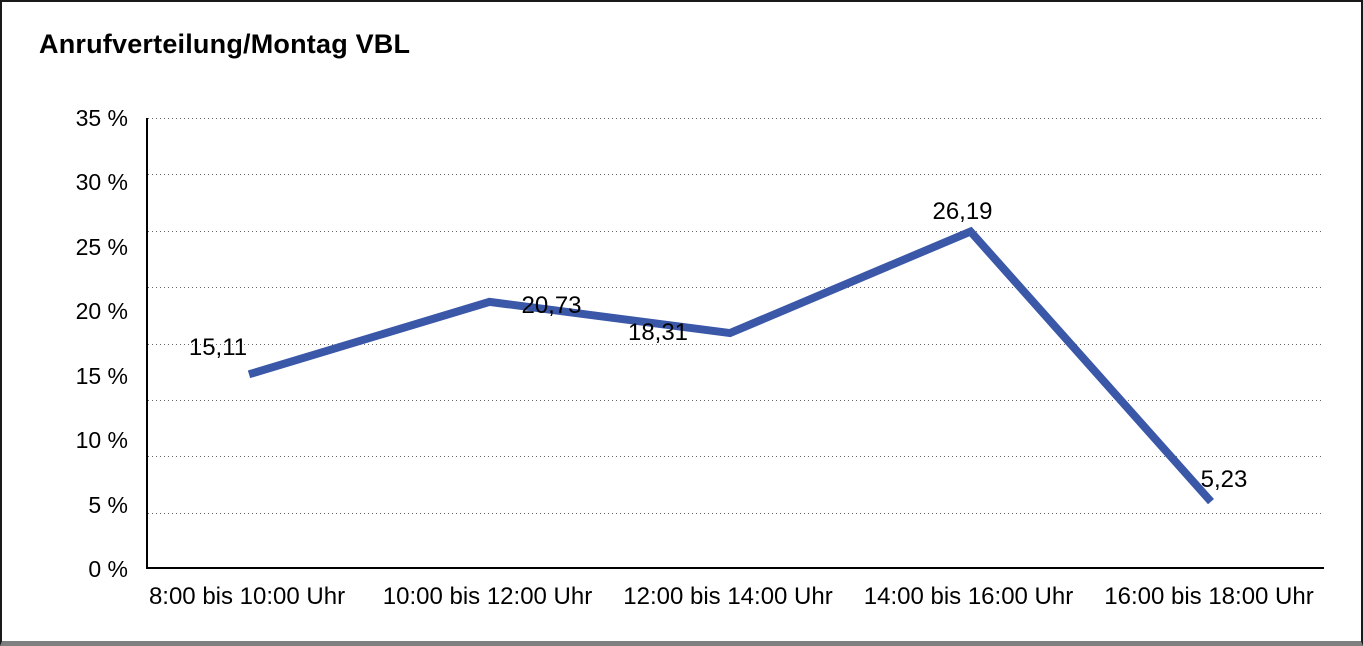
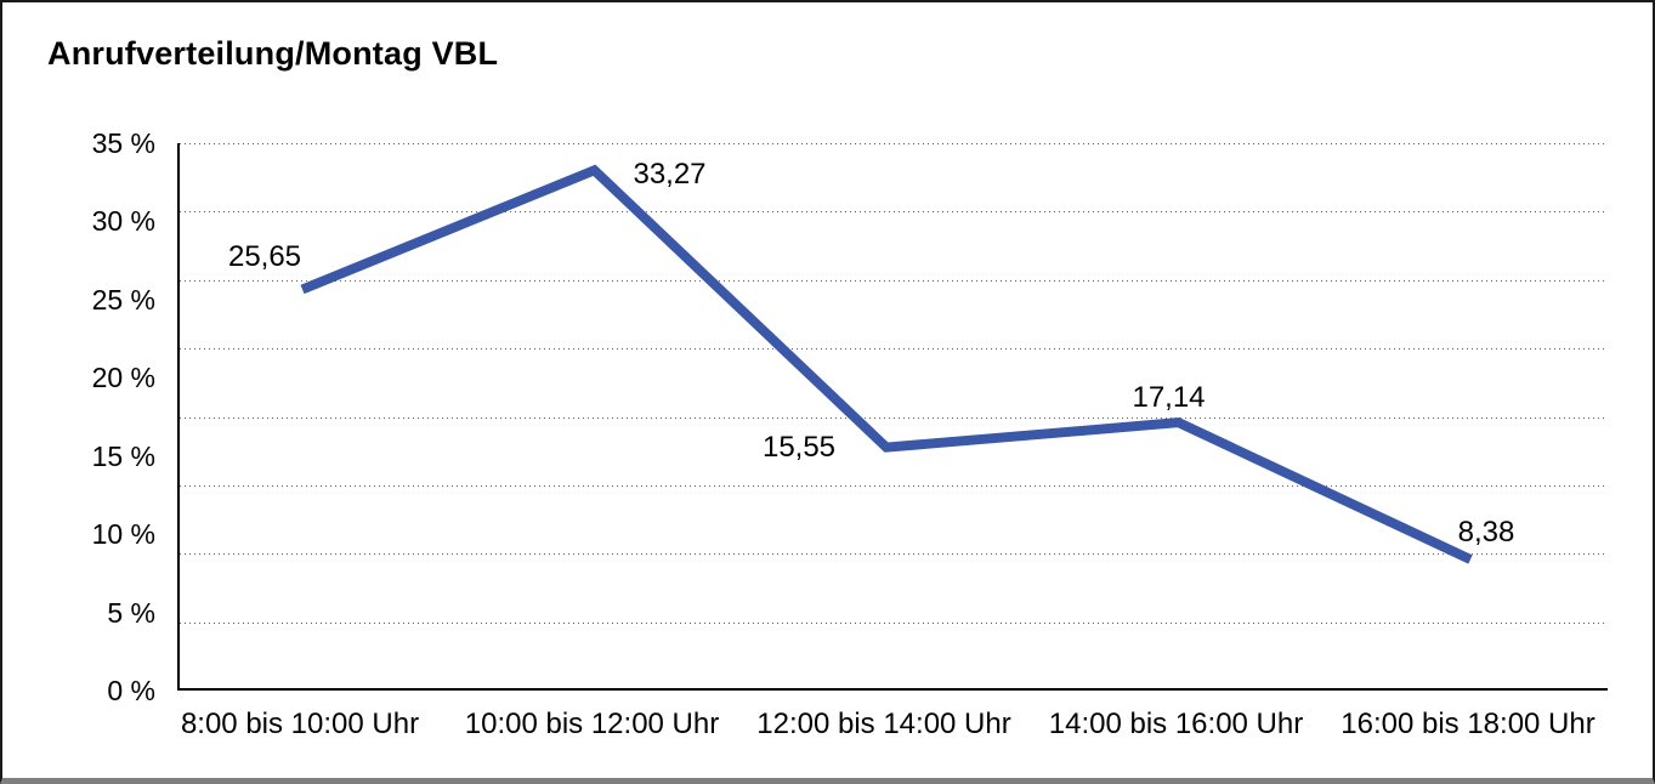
8:00 bis 10:00 Uhr: 15,11 -> 25,65
10:00 bis 12:00 Uhr: 20,73 -> 33,27
12:00 bis 14:00 Uhr: 18,31 -> 15,55
14:00 bis 16:00 Uhr: 26,19 -> 17,14
16:00 bis 18:00 Uhr: 5,23 -> 8,38
